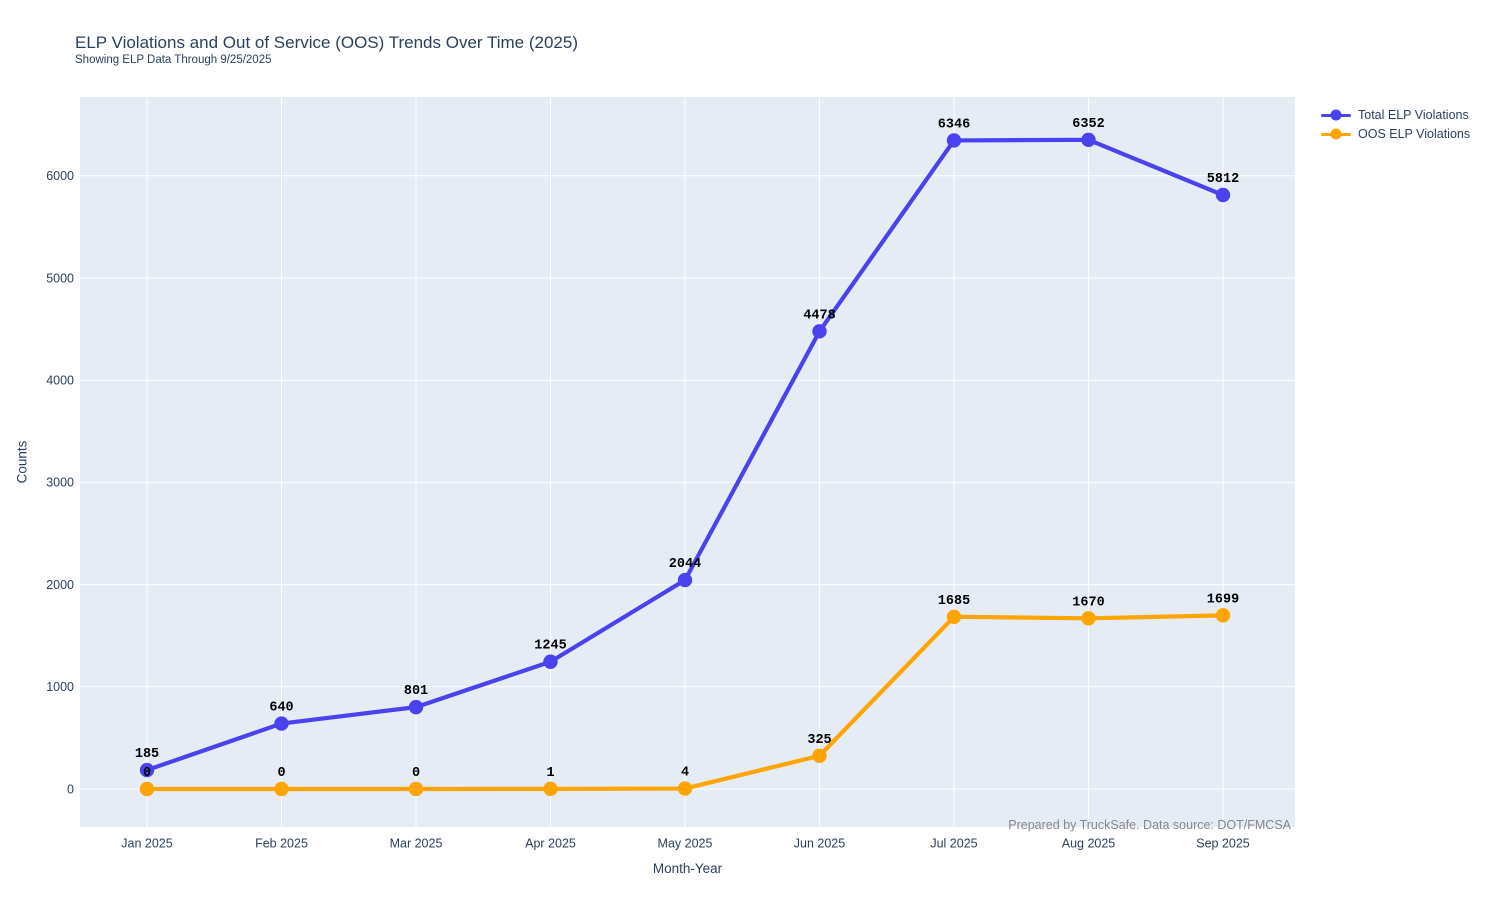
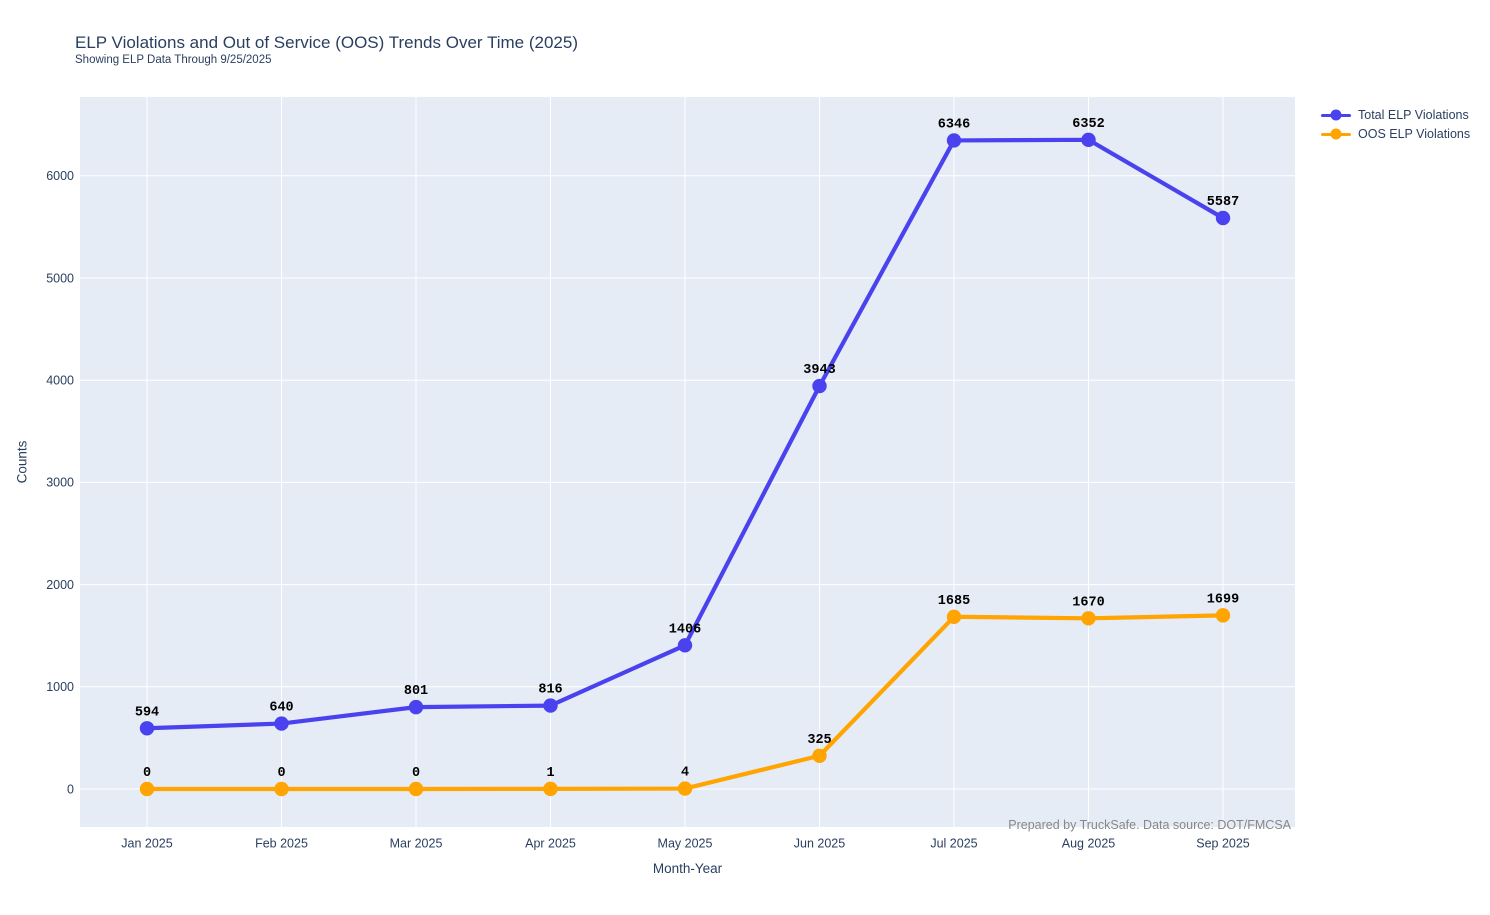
Total ELP Violations/Jan 2025: 185 -> 594
Total ELP Violations/Apr 2025: 1245 -> 816
Total ELP Violations/May 2025: 2044 -> 1406
Total ELP Violations/Jun 2025: 4478 -> 3943
Total ELP Violations/Sep 2025: 5812 -> 5587
